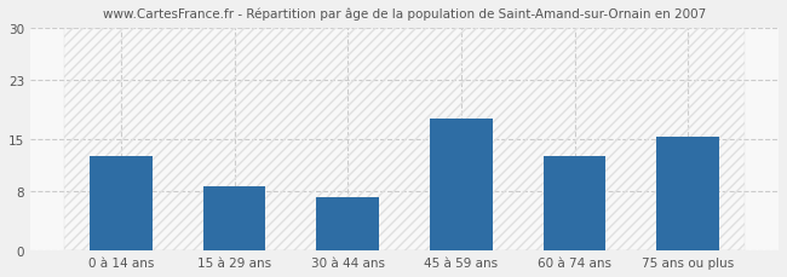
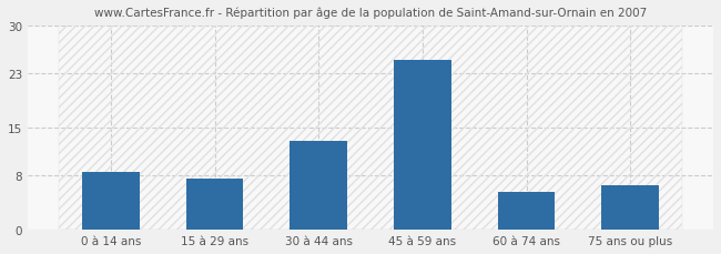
0 à 14 ans: 12.8 -> 8.5
15 à 29 ans: 8.6 -> 7.5
30 à 44 ans: 7.2 -> 13.0
45 à 59 ans: 17.8 -> 25.0
60 à 74 ans: 12.8 -> 5.5
75 ans ou plus: 15.4 -> 6.5
